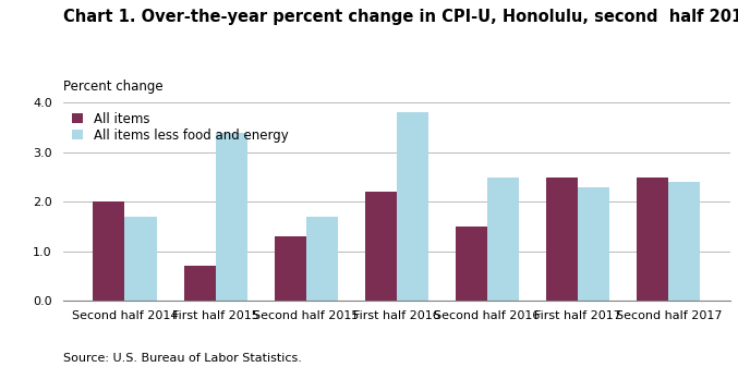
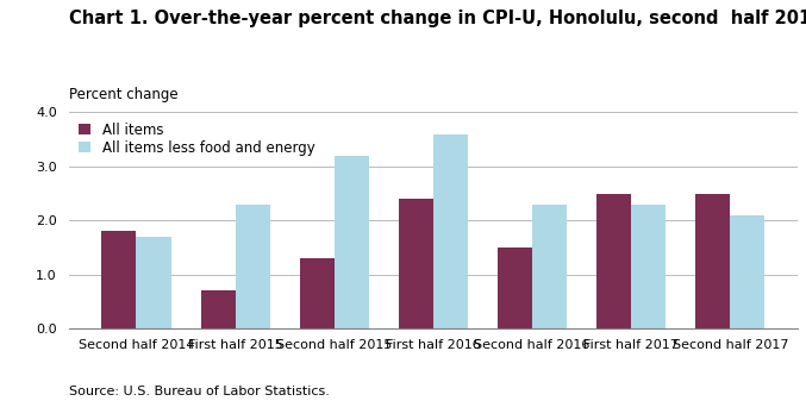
All items/Second half 2014: 2.0 -> 1.8
All items less food and energy/First half 2015: 3.4 -> 2.3
All items less food and energy/Second half 2015: 1.7 -> 3.2
All items/First half 2016: 2.2 -> 2.4
All items less food and energy/First half 2016: 3.8 -> 3.6
All items less food and energy/Second half 2016: 2.5 -> 2.3
All items less food and energy/Second half 2017: 2.4 -> 2.1
